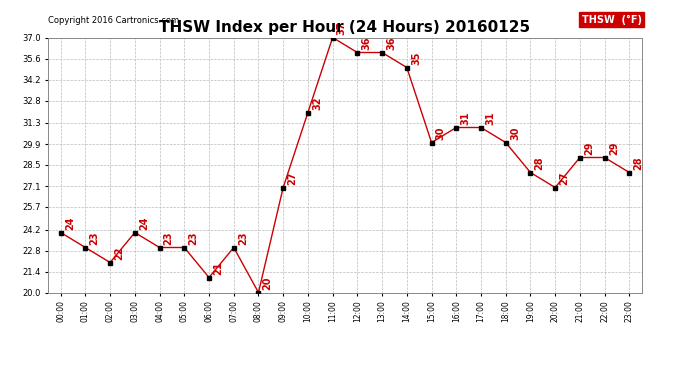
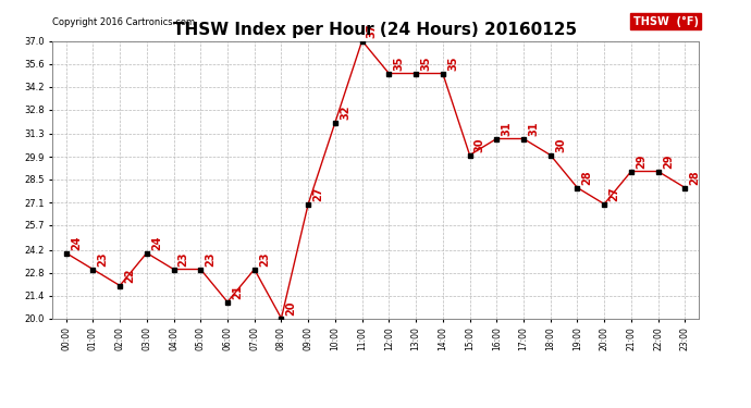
12:00: 36 -> 35
13:00: 36 -> 35
